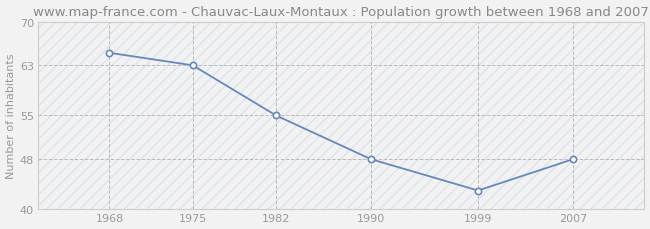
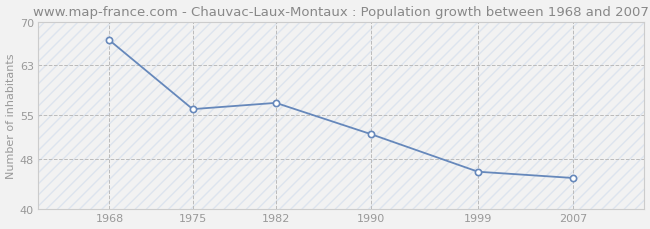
1968: 65 -> 67
1975: 63 -> 56
1982: 55 -> 57
1990: 48 -> 52
1999: 43 -> 46
2007: 48 -> 45
